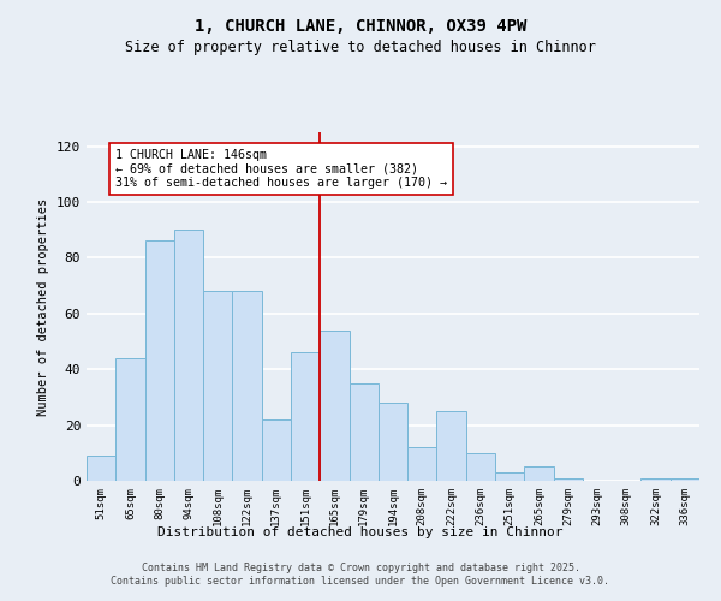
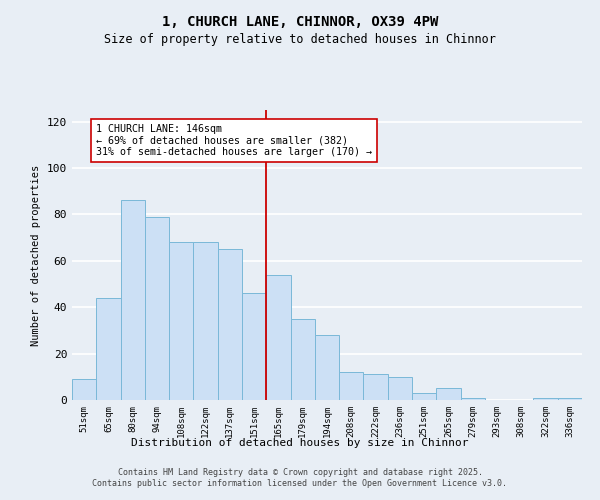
94sqm: 90 -> 79
137sqm: 22 -> 65
222sqm: 25 -> 11
